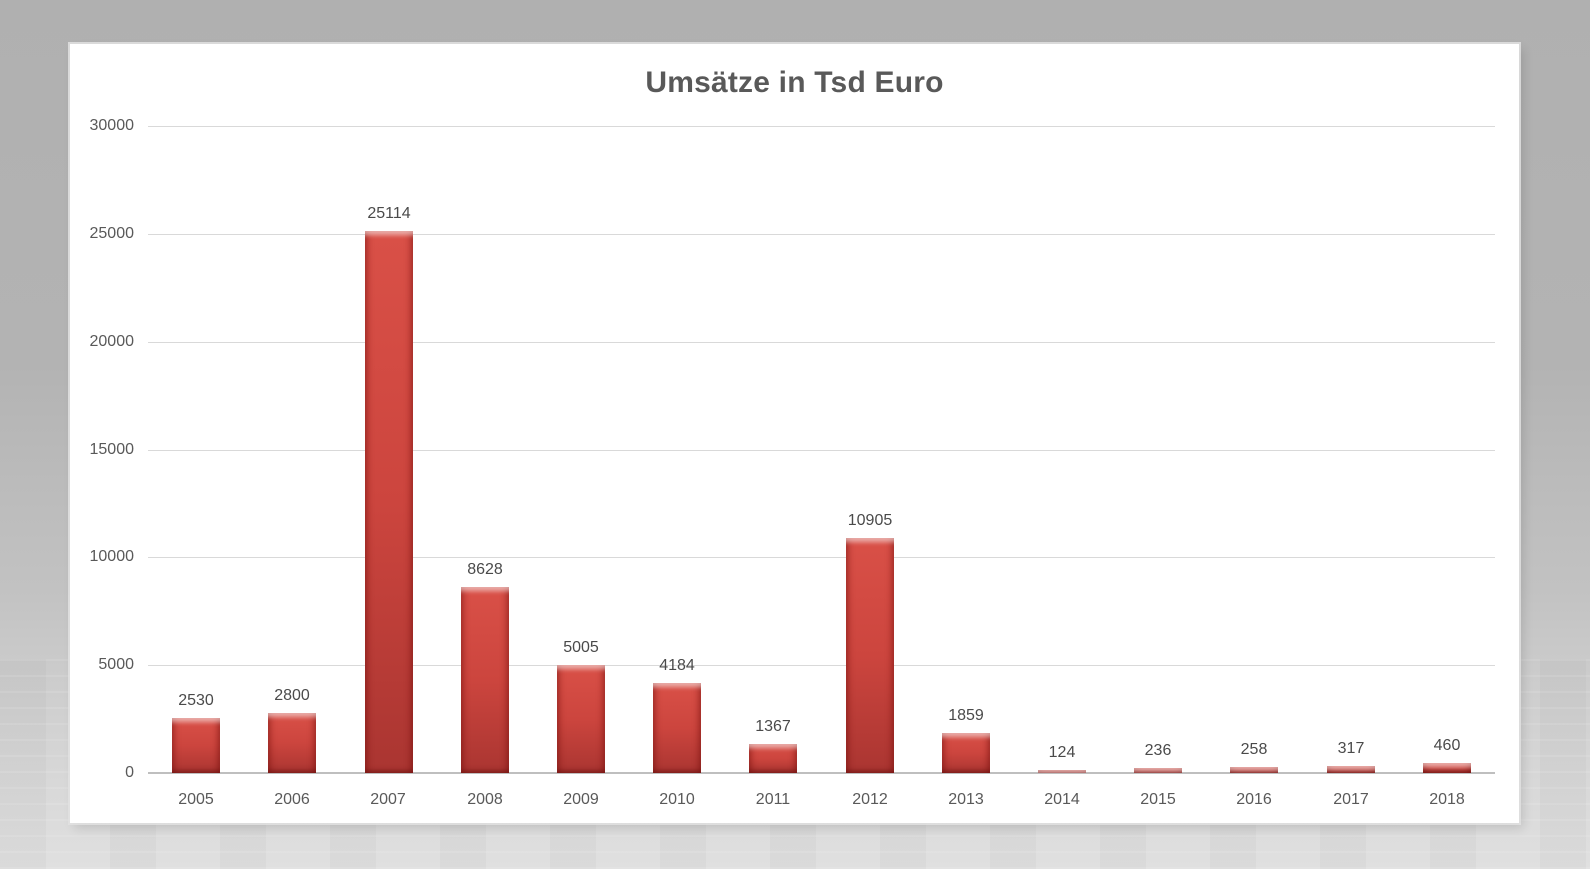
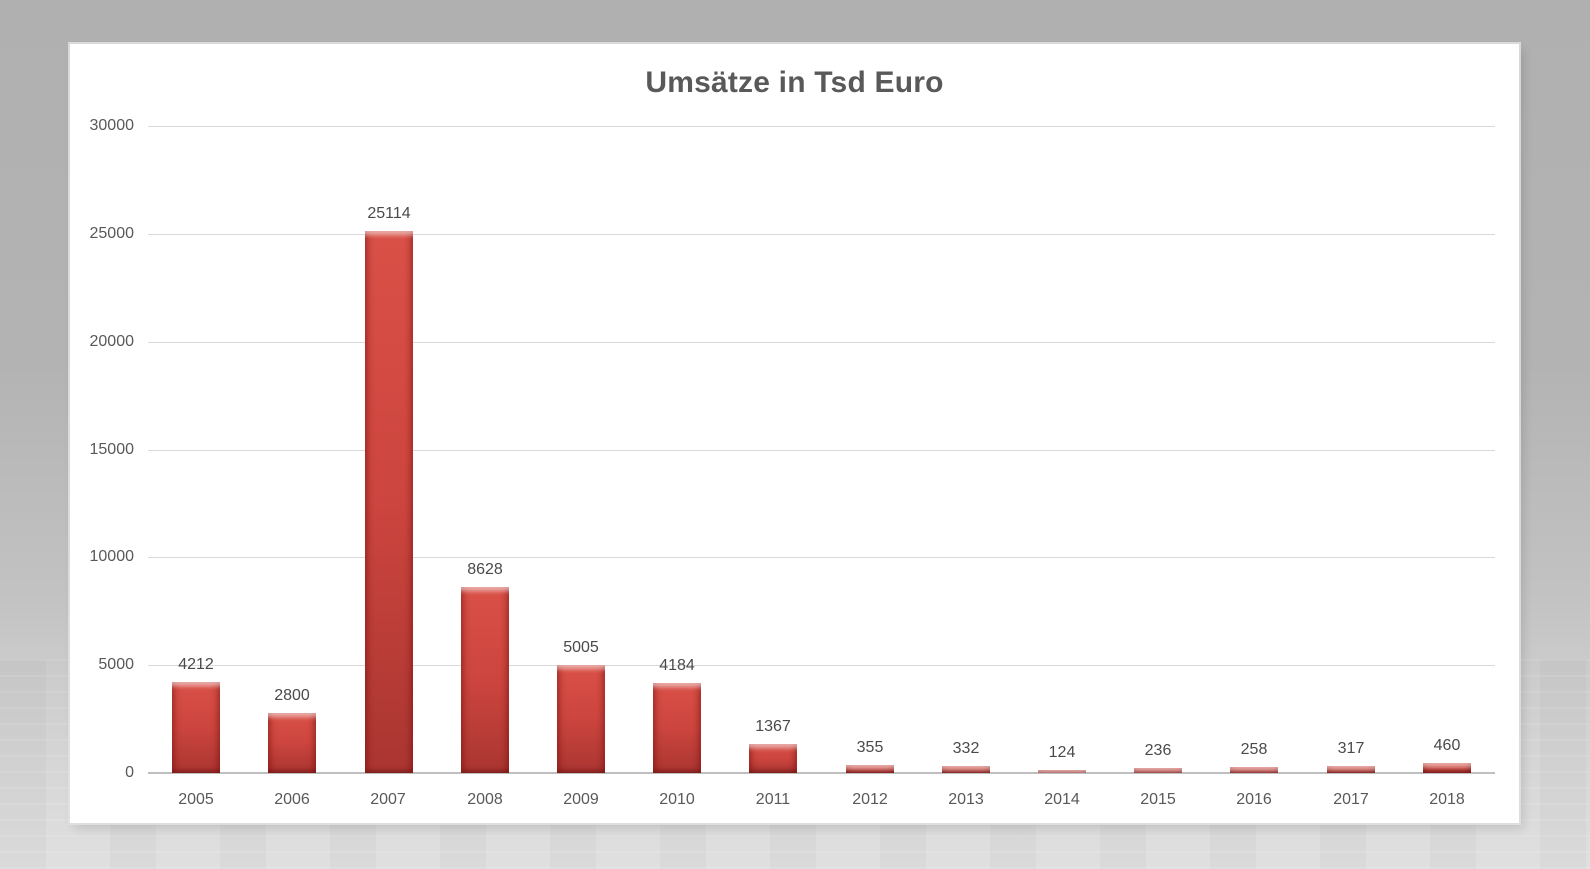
2005: 2530 -> 4212
2012: 10905 -> 355
2013: 1859 -> 332
